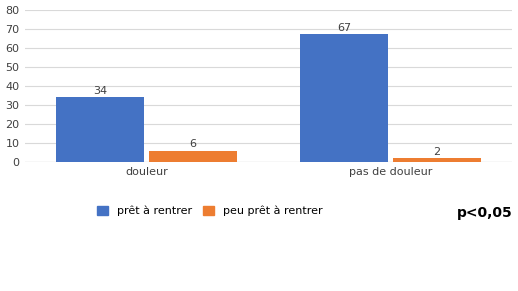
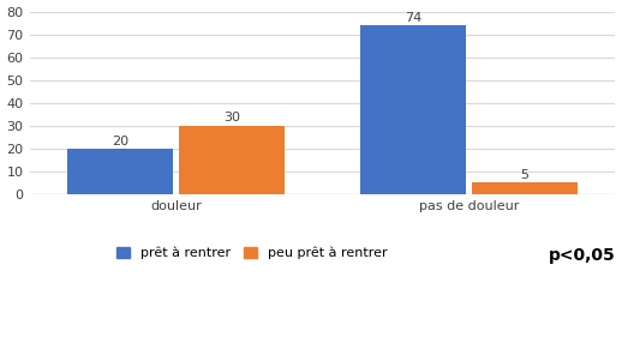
prêt à rentrer/douleur: 34 -> 20
peu prêt à rentrer/douleur: 6 -> 30
prêt à rentrer/pas de douleur: 67 -> 74
peu prêt à rentrer/pas de douleur: 2 -> 5
